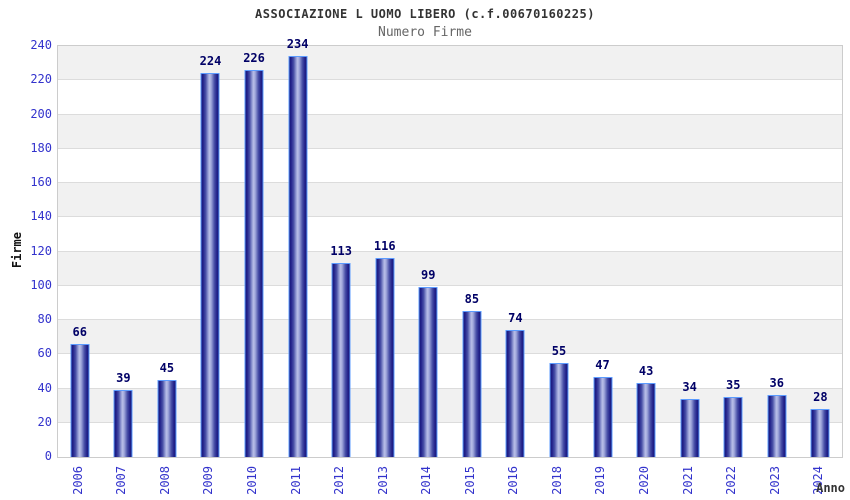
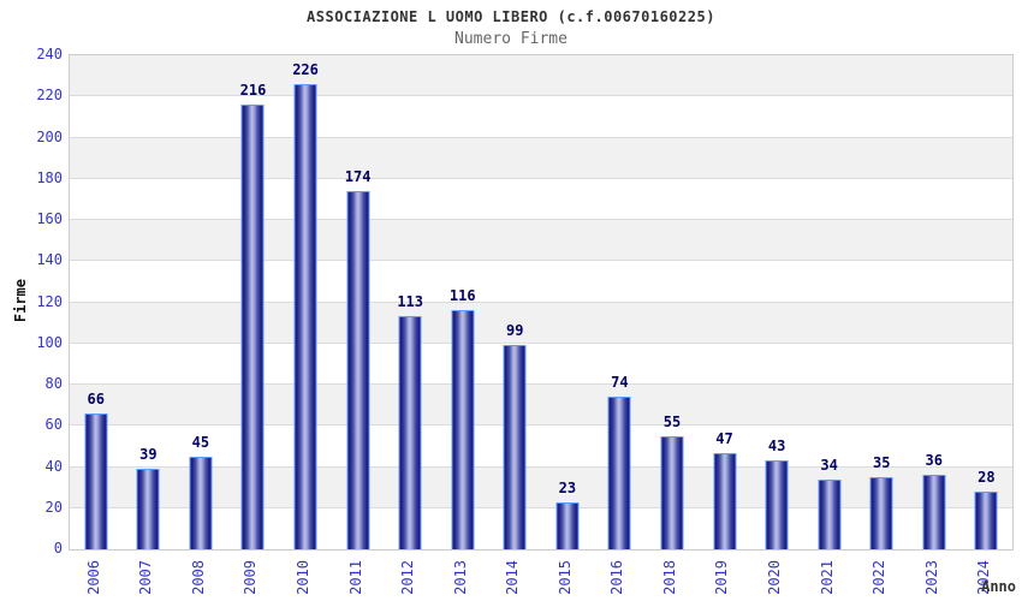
2009: 224 -> 216
2011: 234 -> 174
2015: 85 -> 23
